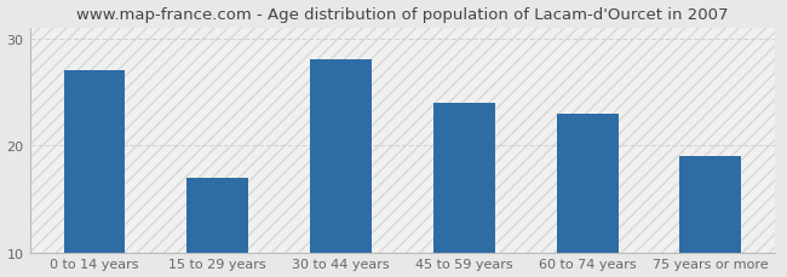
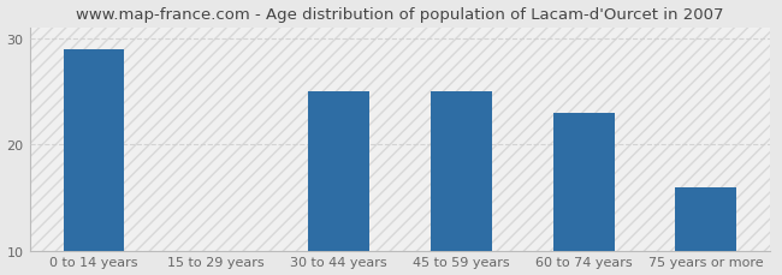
0 to 14 years: 27 -> 29
15 to 29 years: 17 -> 10
30 to 44 years: 28 -> 25
45 to 59 years: 24 -> 25
75 years or more: 19 -> 16
